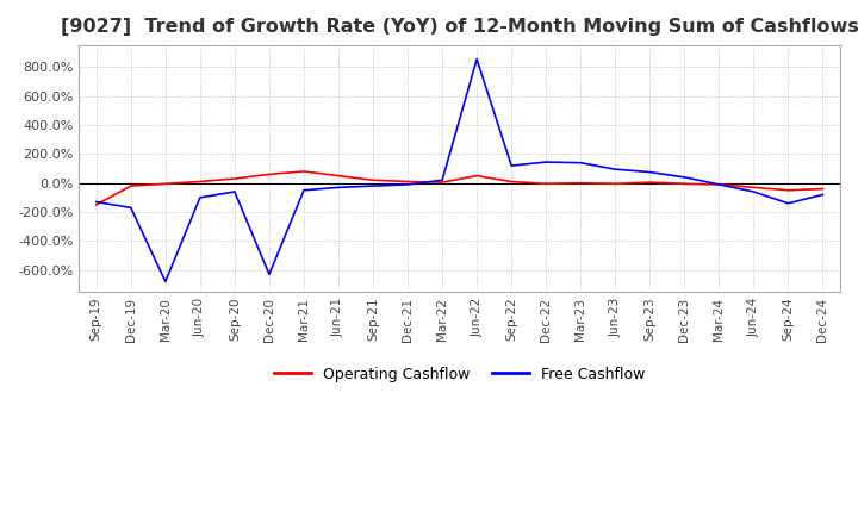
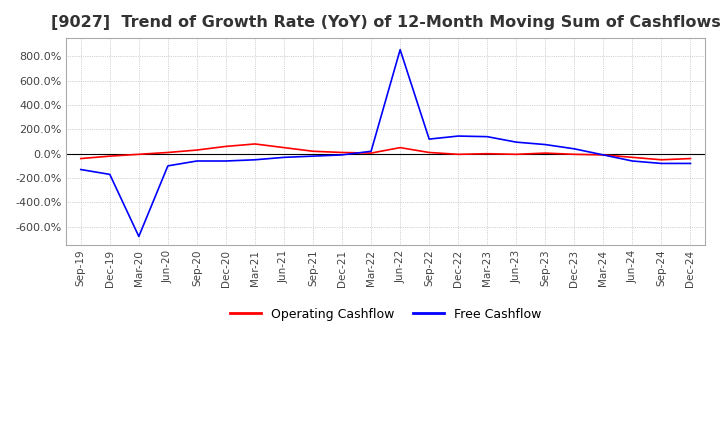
Operating Cashflow/Sep-19: -150% -> -40%
Free Cashflow/Dec-20: -630% -> -60%
Free Cashflow/Sep-24: -140% -> -80%
